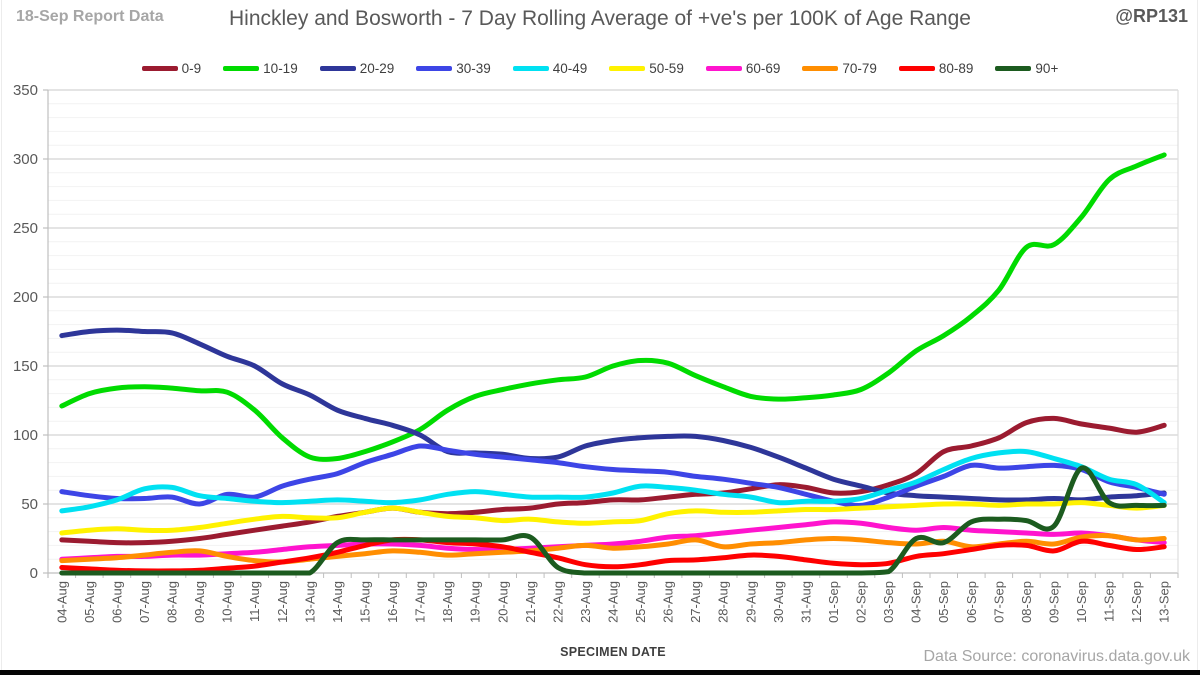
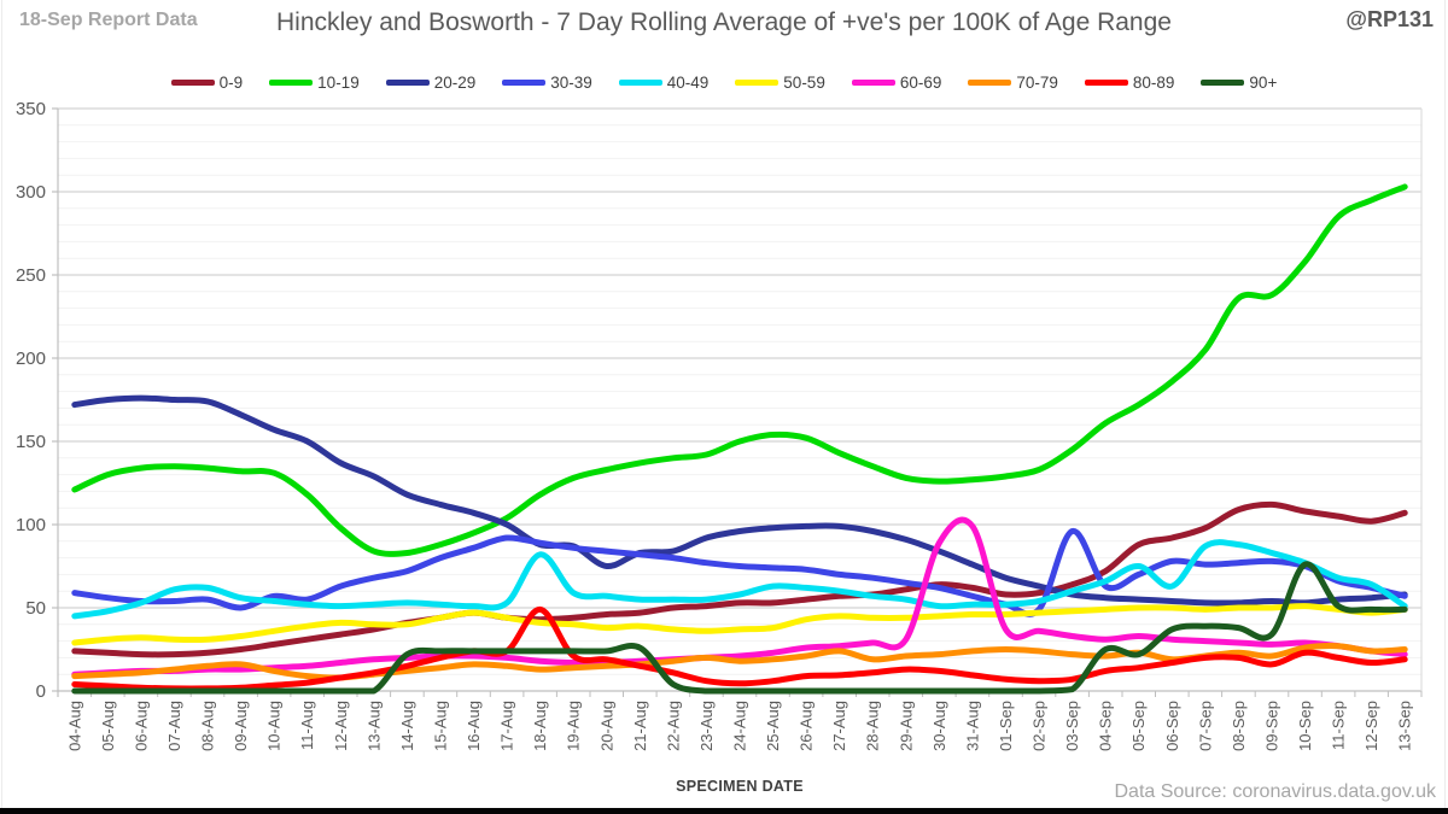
40-49/18-Aug: 57 -> 82
80-89/18-Aug: 22 -> 49
20-29/20-Aug: 86 -> 75
60-69/30-Aug: 33 -> 89
60-69/31-Aug: 35 -> 99
30-39/03-Sep: 55 -> 96
40-49/06-Sep: 83 -> 63
